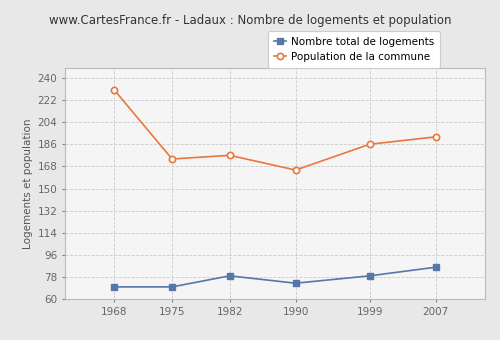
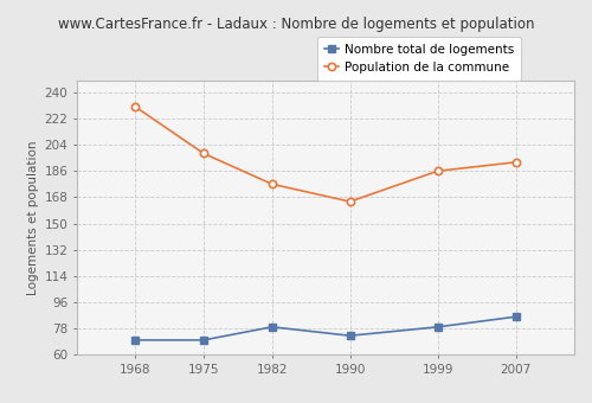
Population de la commune/1975: 174 -> 198
